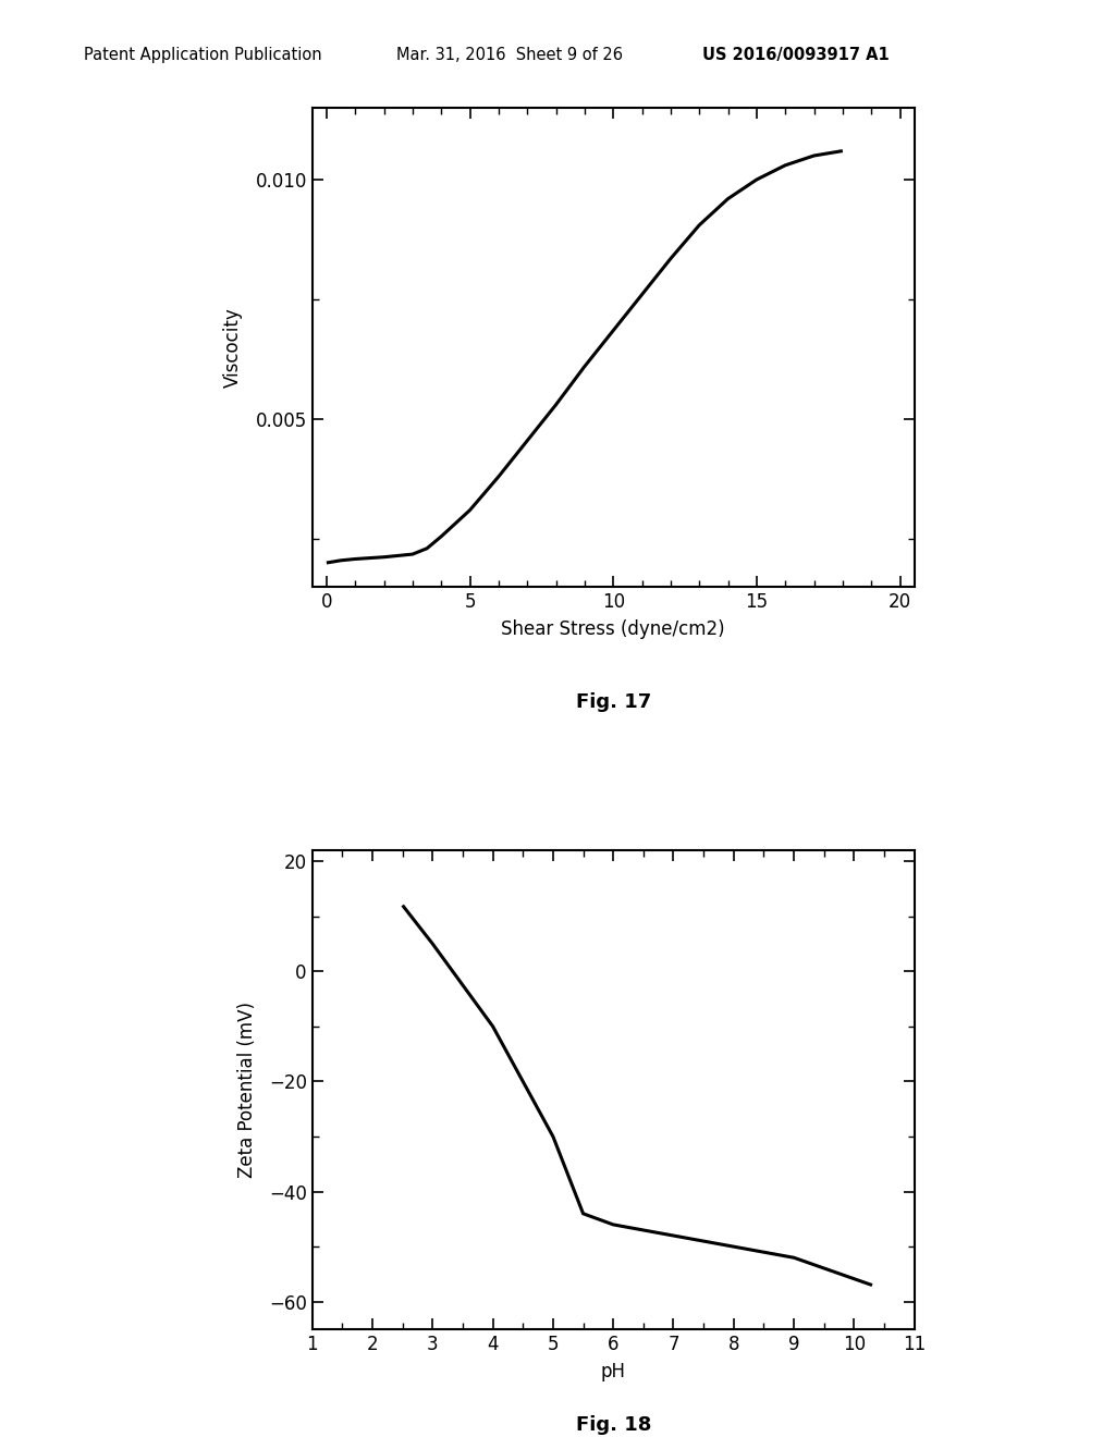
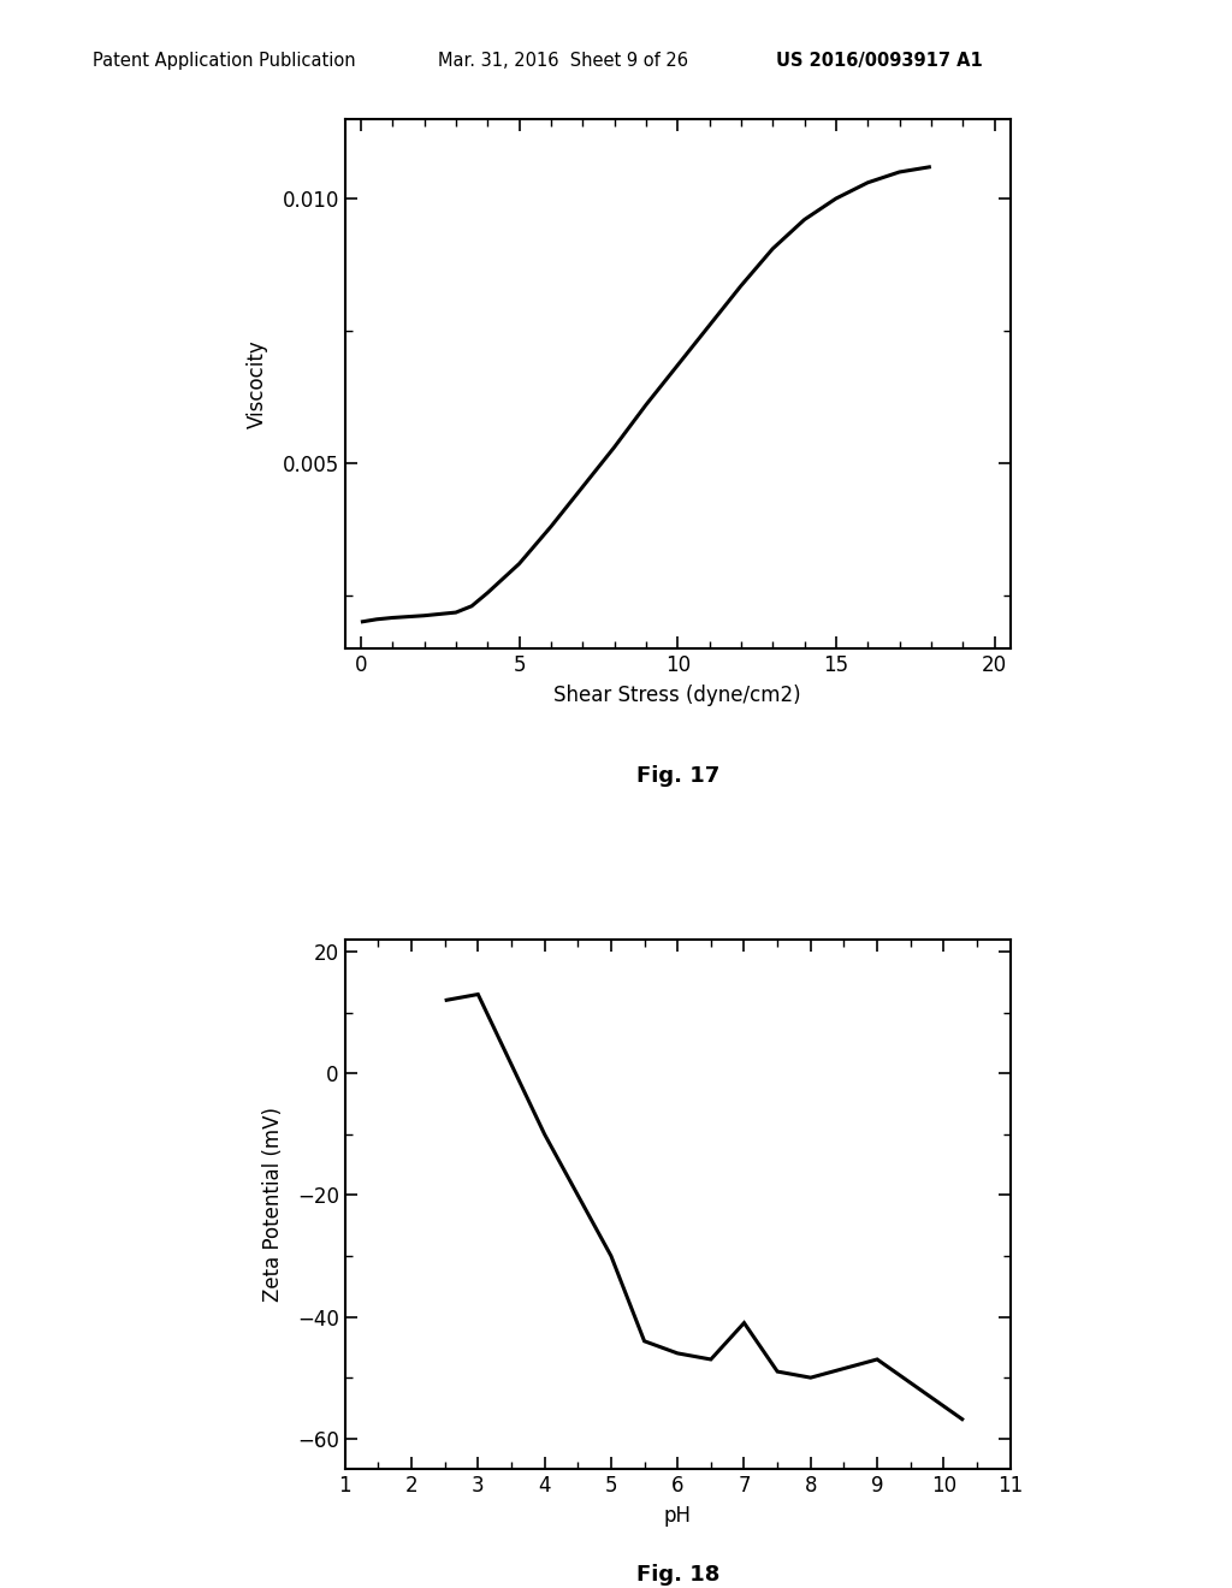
3: 5 -> 13
7: -48 -> -41
9: -52 -> -47
